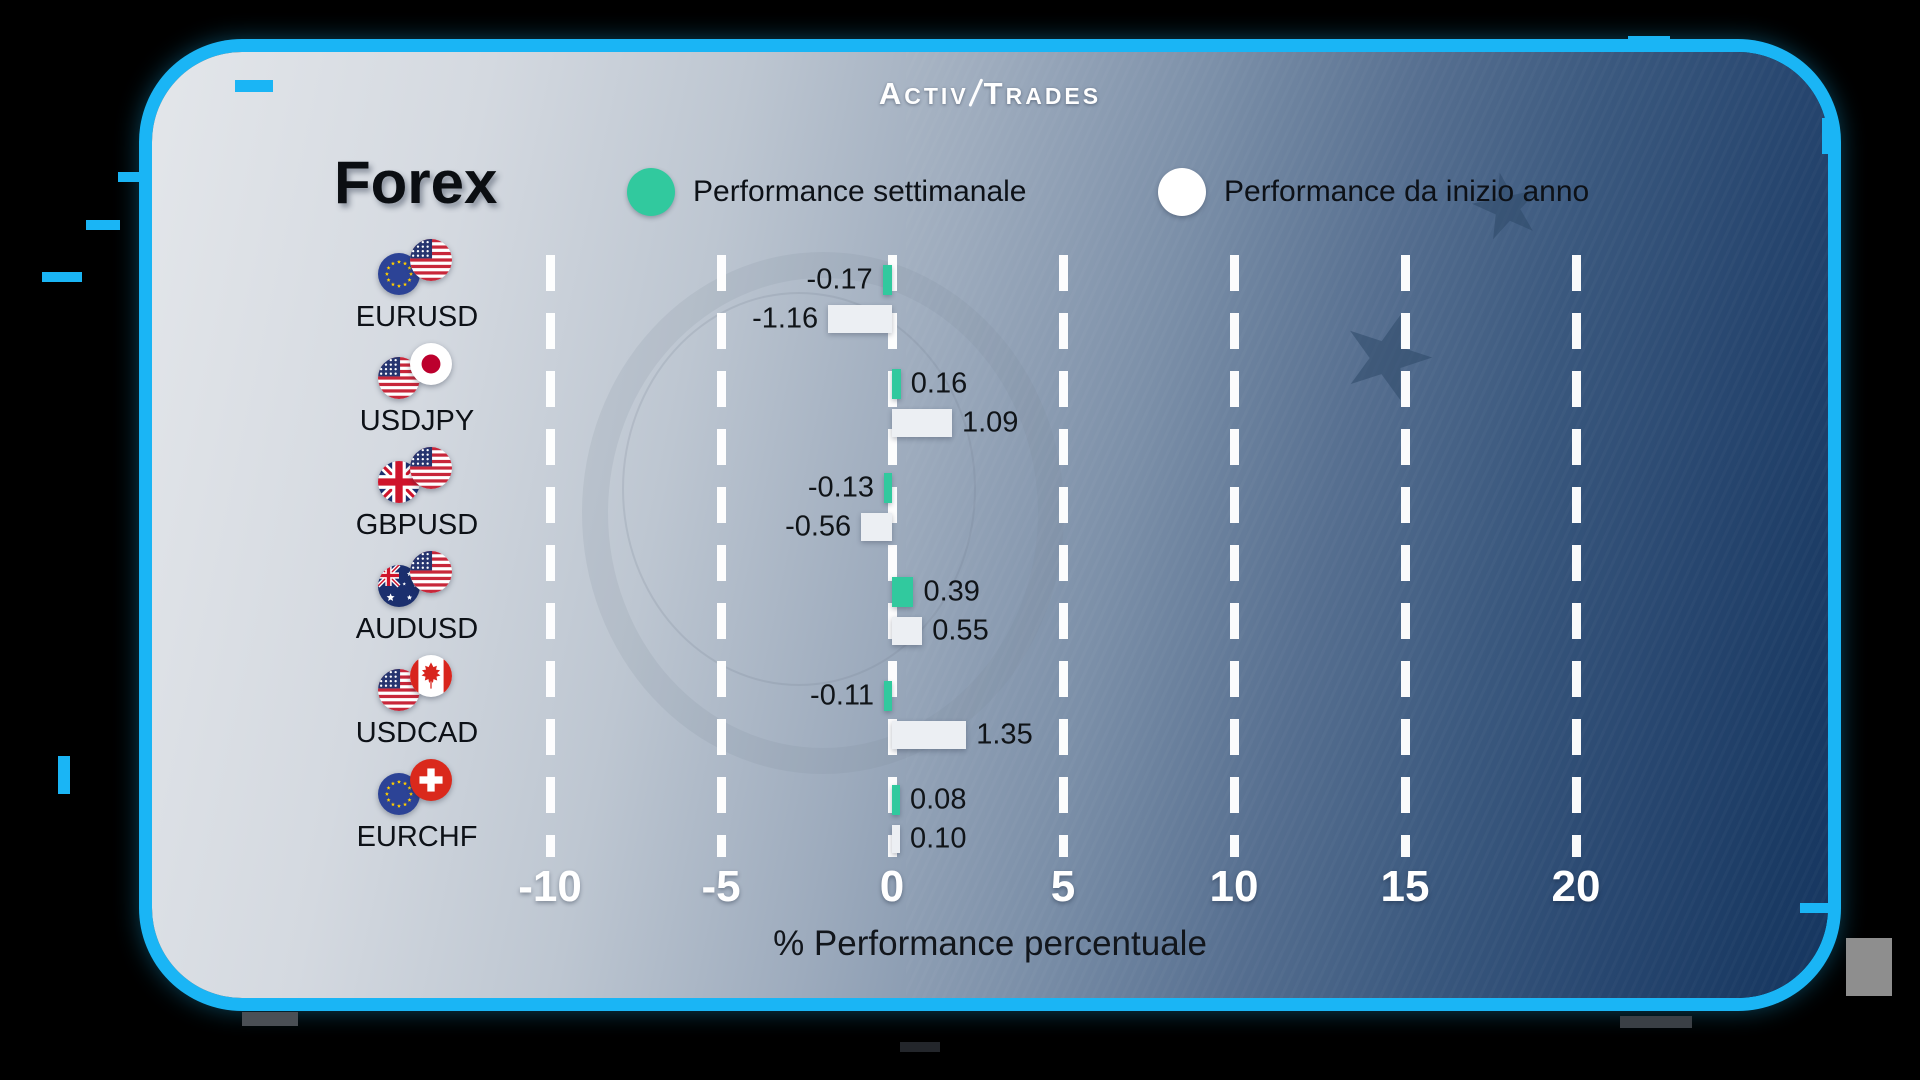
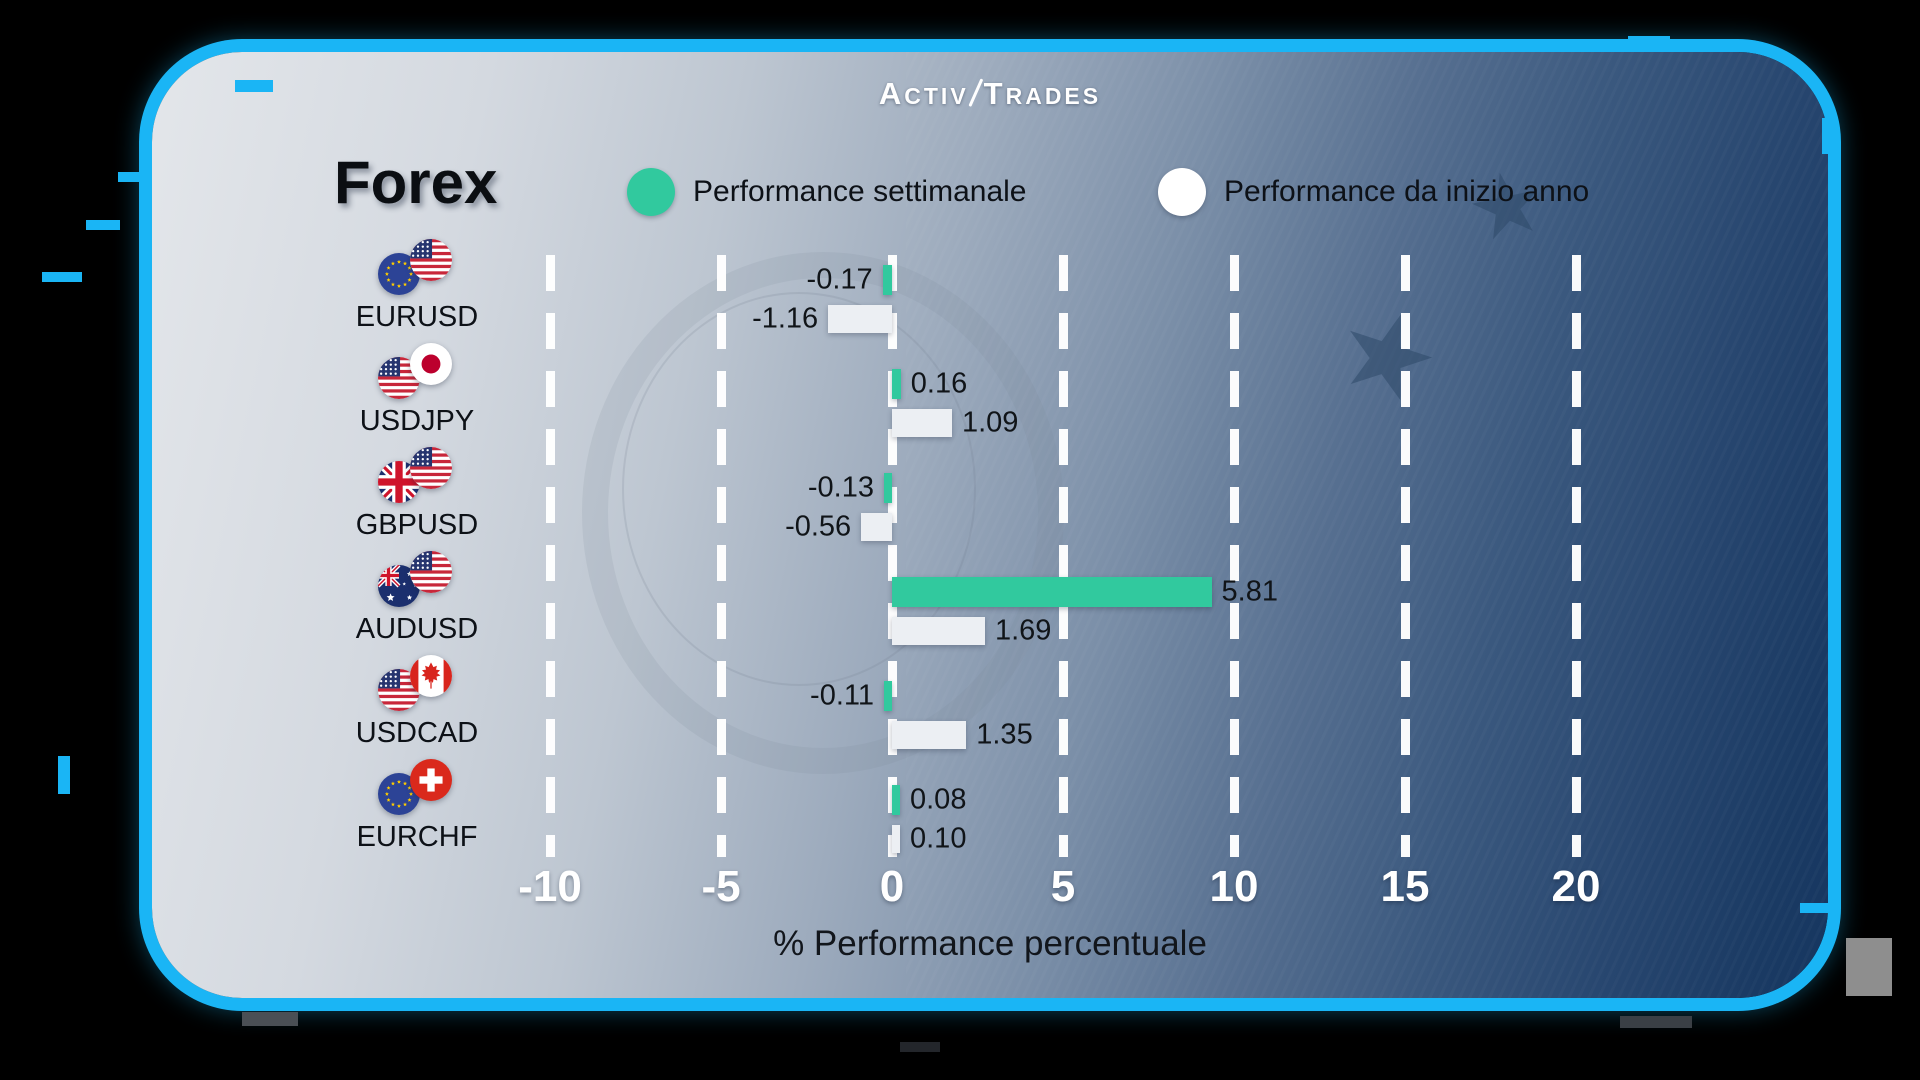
Performance settimanale/AUDUSD: 0.39 -> 5.81
Performance da inizio anno/AUDUSD: 0.55 -> 1.69
